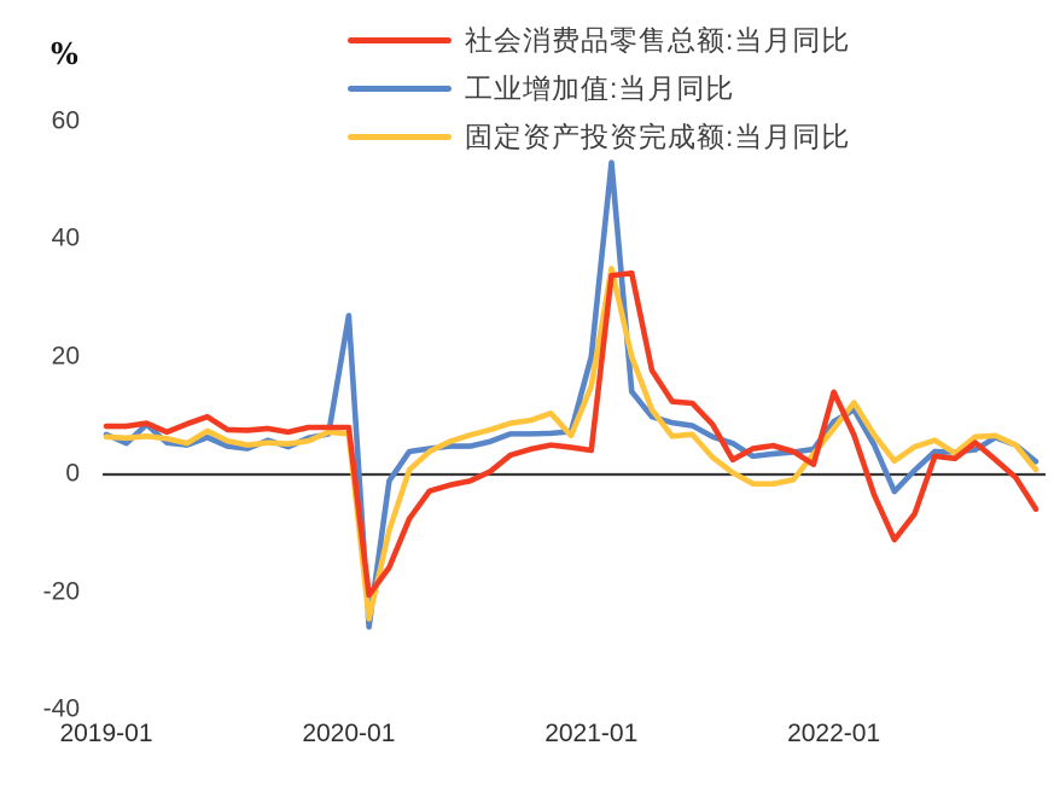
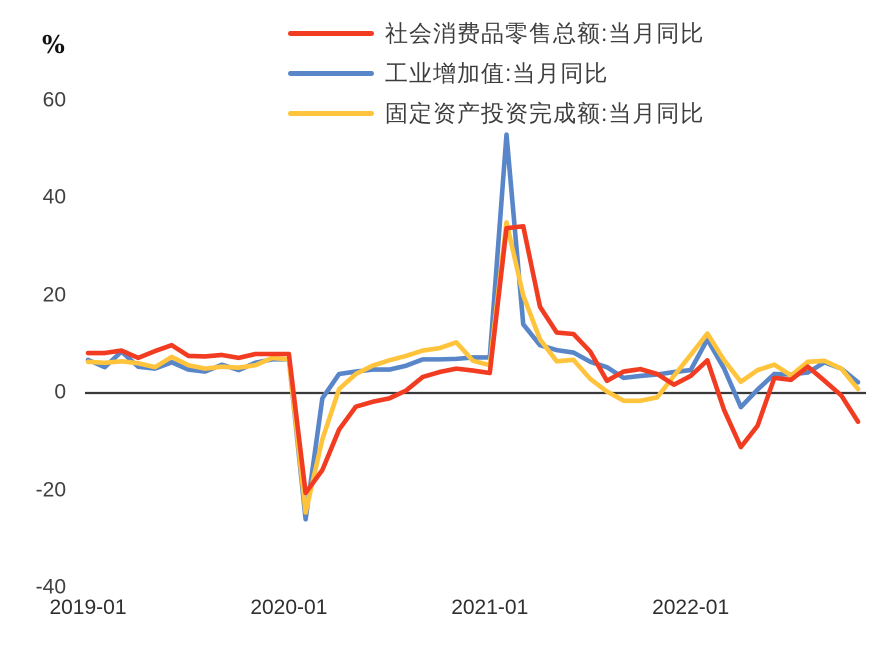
工业增加值:当月同比/2020-01: 27 -> 7
工业增加值:当月同比/2021-01: 20 -> 7
固定资产投资完成额:当月同比/2021-01: 15 -> 6
社会消费品零售总额:当月同比/2022-01: 14 -> 4
工业增加值:当月同比/2022-01: 9 -> 5
